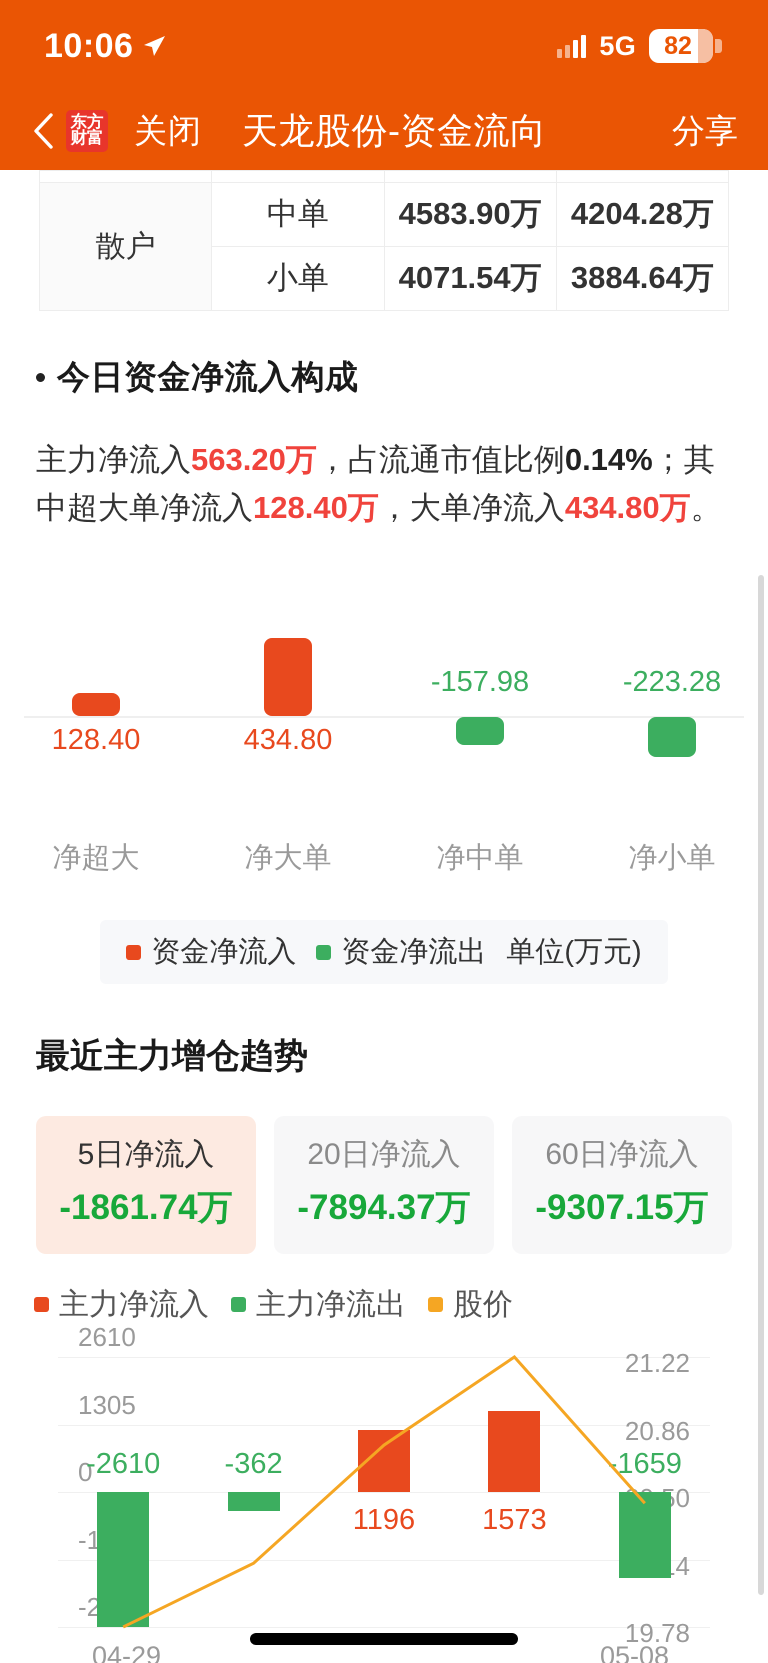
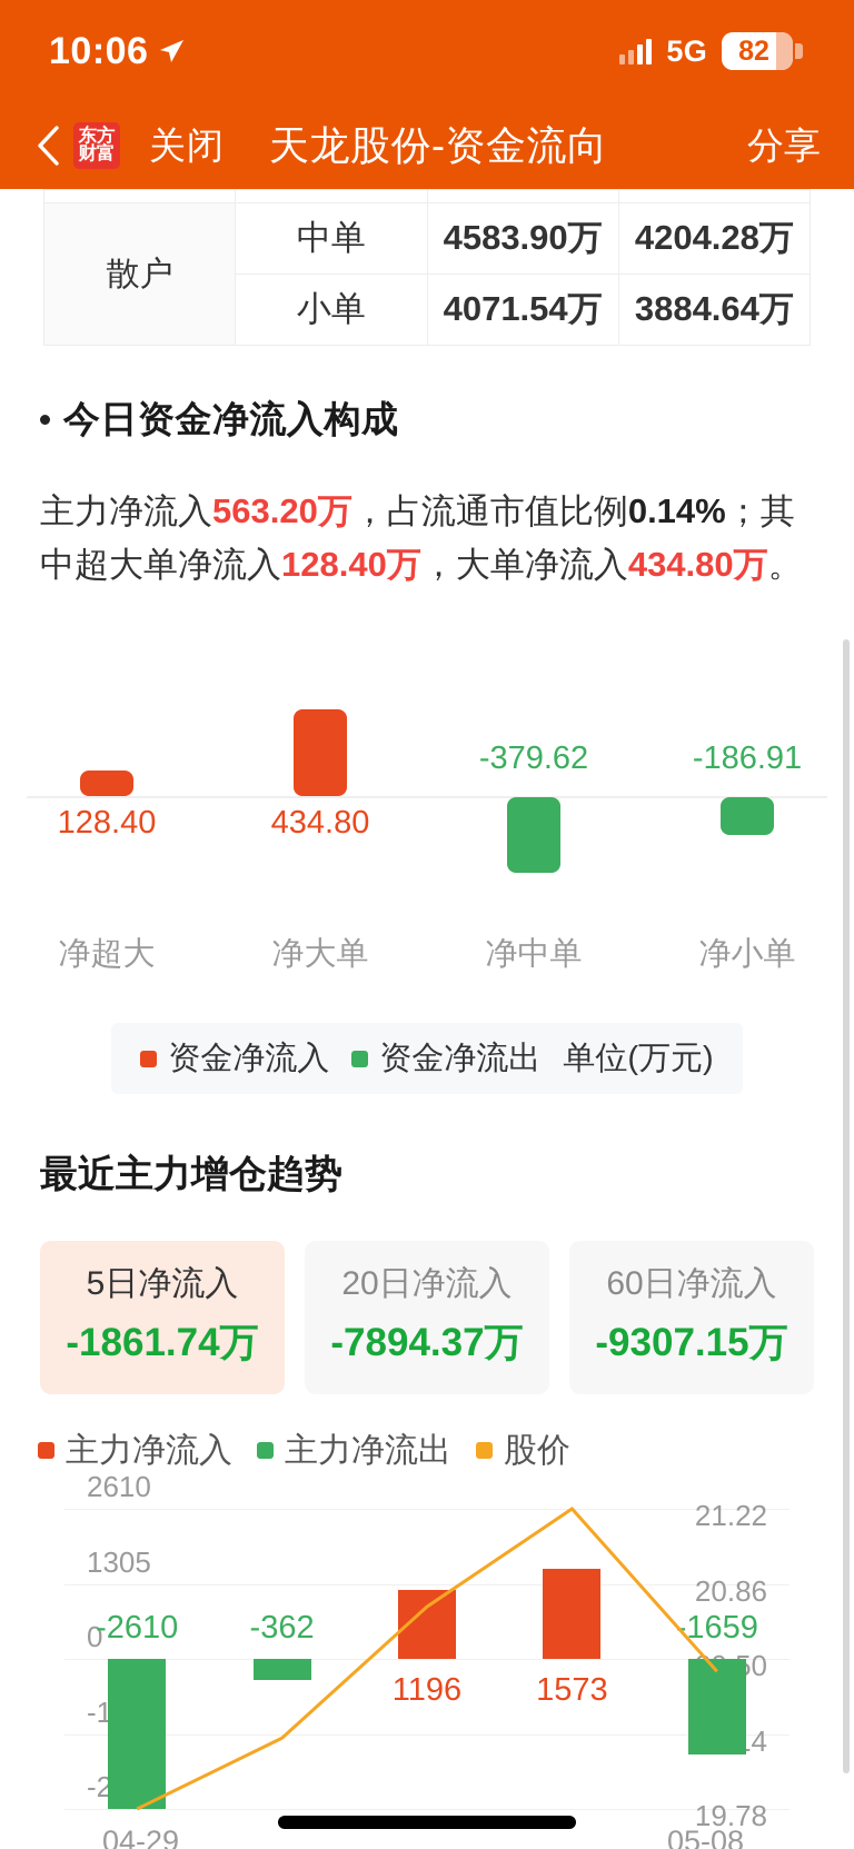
今日资金净流入构成/净中单: -157.98 -> -379.62
今日资金净流入构成/净小单: -223.28 -> -186.91
